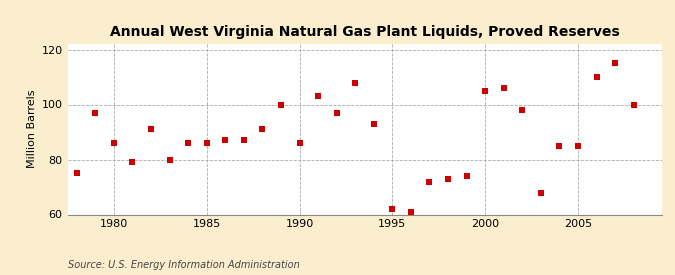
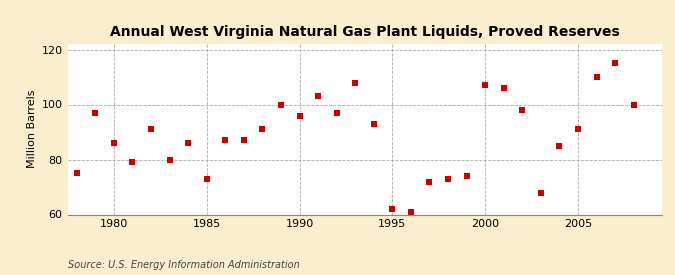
1985: 86 -> 73
1990: 86 -> 96
2000: 105 -> 107
2005: 85 -> 91
